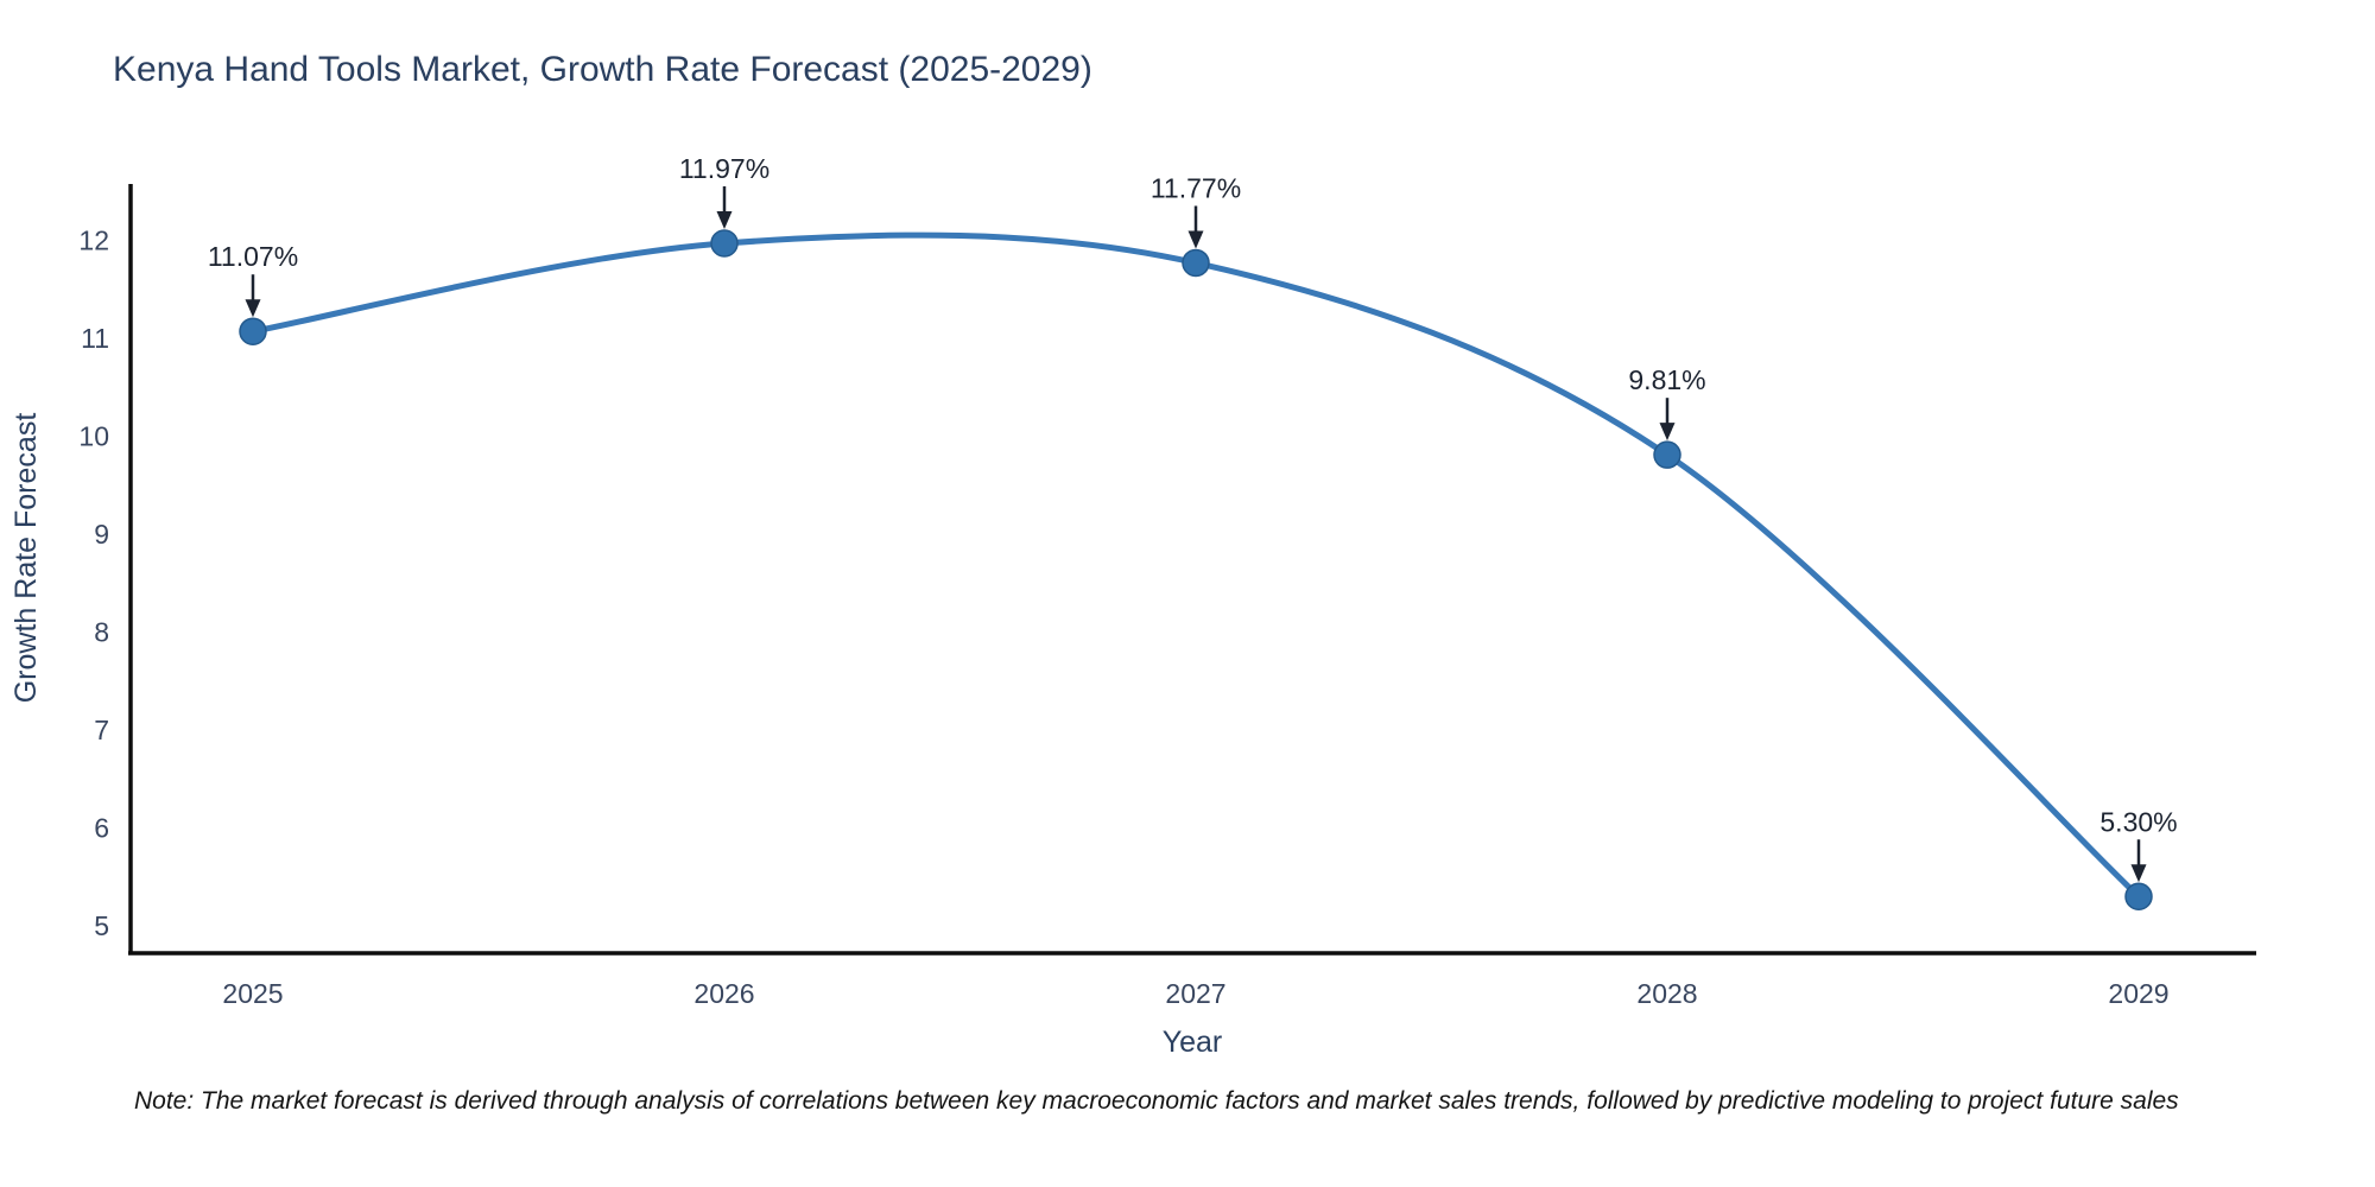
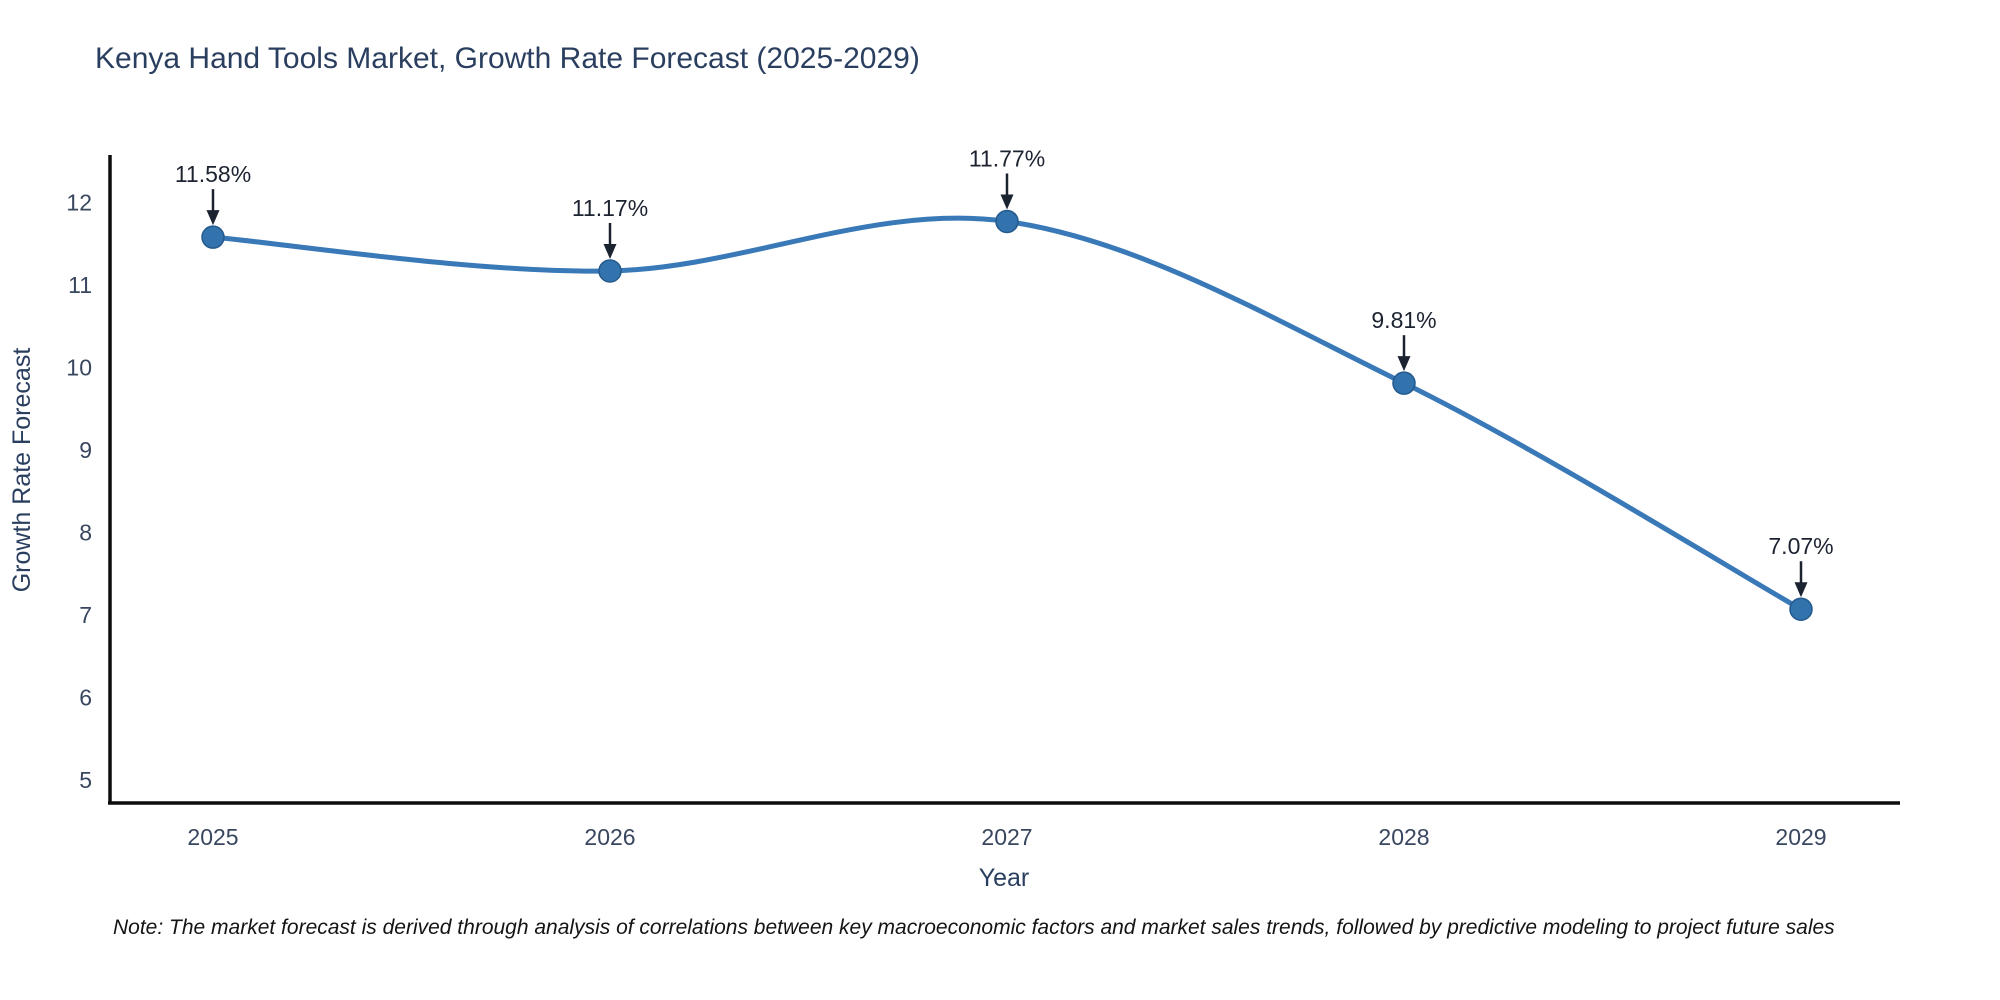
2025: 11.07% -> 11.58%
2026: 11.97% -> 11.17%
2029: 5.30% -> 7.07%
